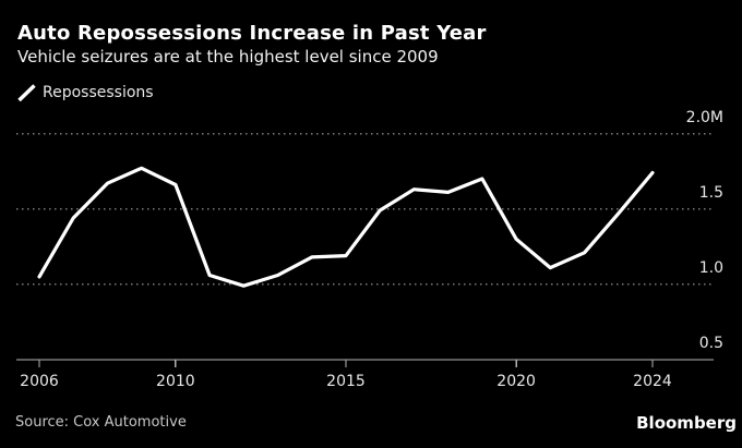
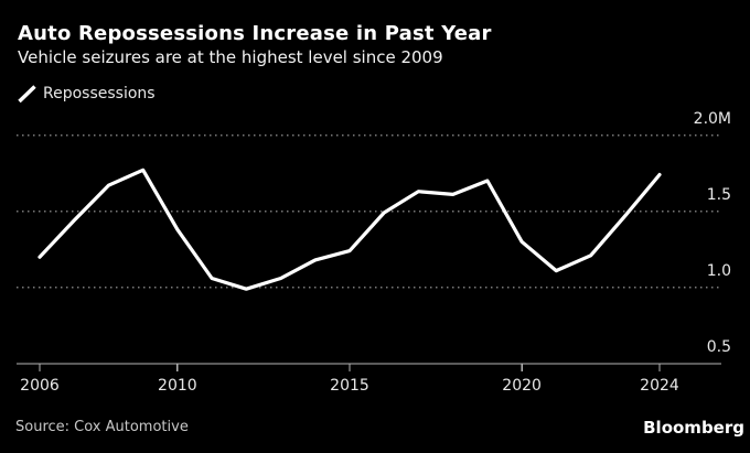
2006: 1.05M -> 1.20M
2010: 1.66M -> 1.38M
2015: 1.19M -> 1.24M
